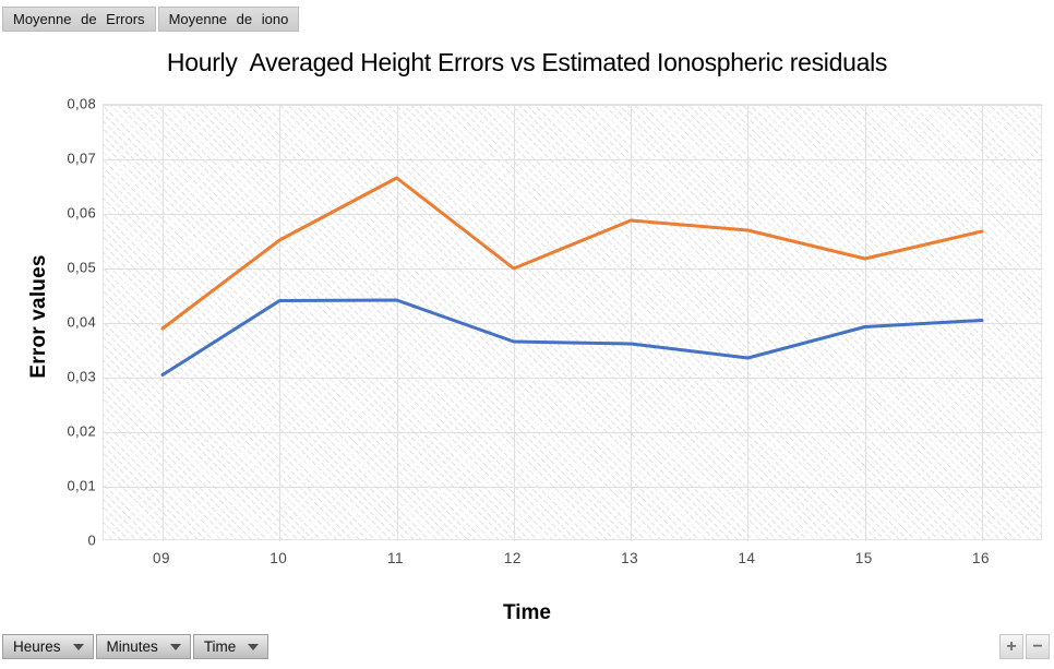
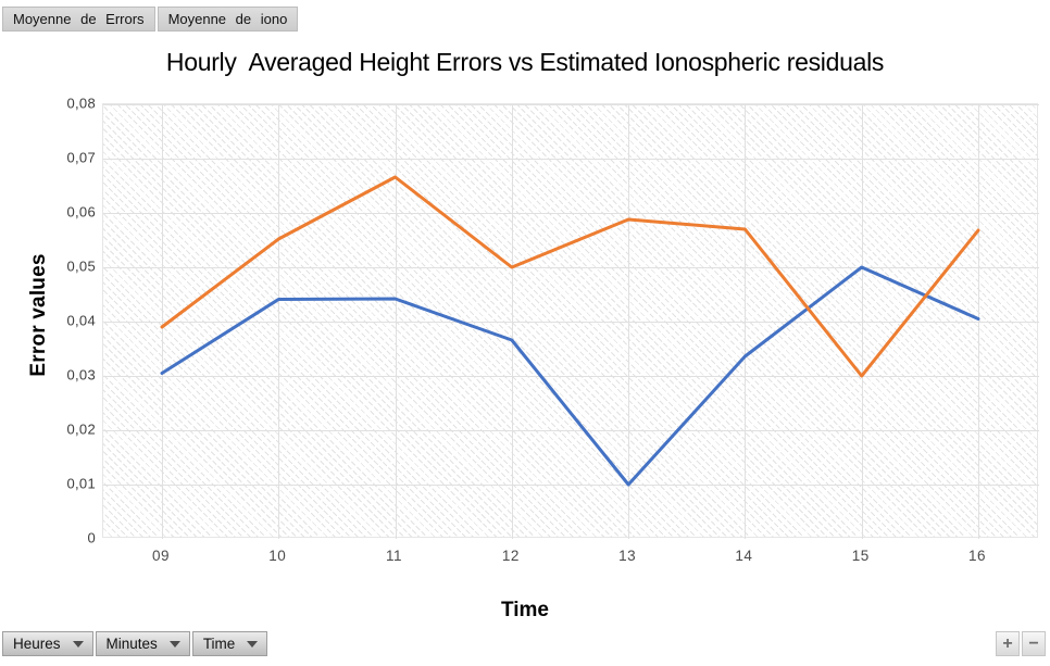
Moyenne de Errors/13: 0,04 -> 0,01
Moyenne de Errors/15: 0,04 -> 0,05
Moyenne de iono/15: 0,05 -> 0,03
